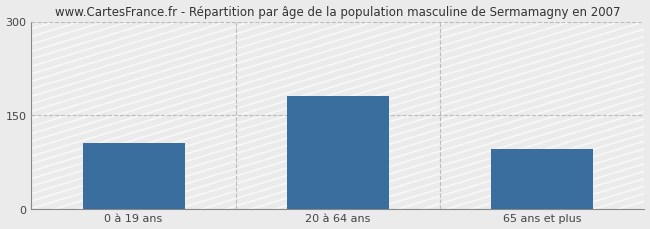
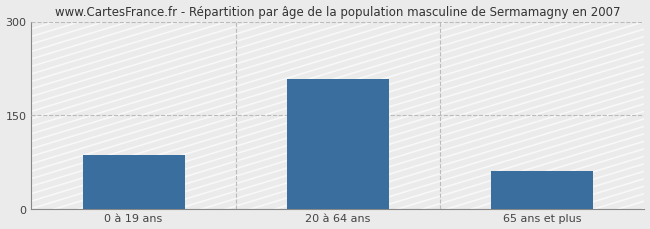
0 à 19 ans: 105 -> 86
20 à 64 ans: 180 -> 208
65 ans et plus: 95 -> 60
